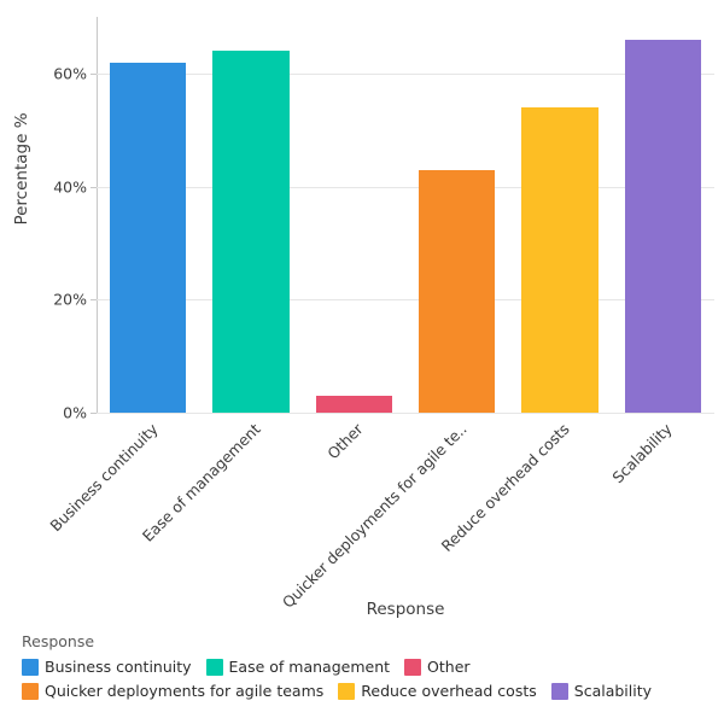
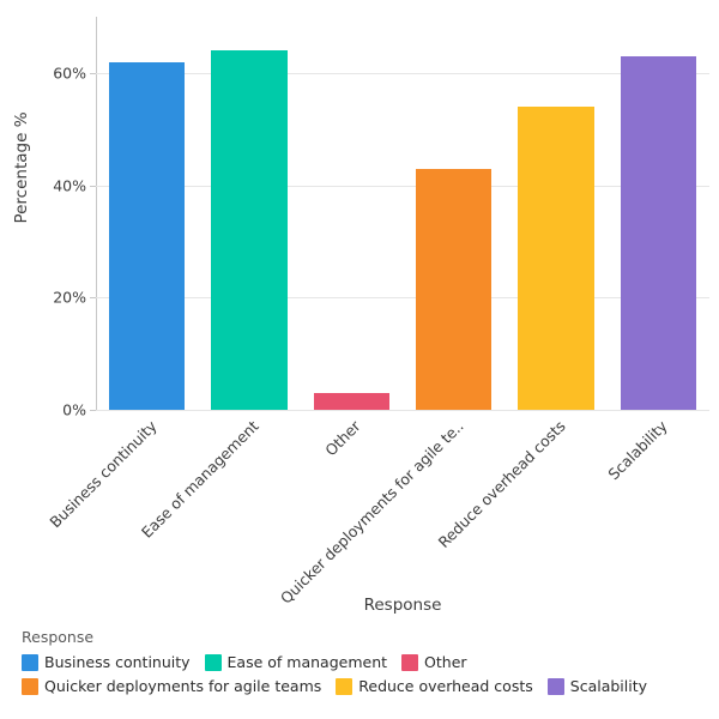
Scalability: 66% -> 63%
